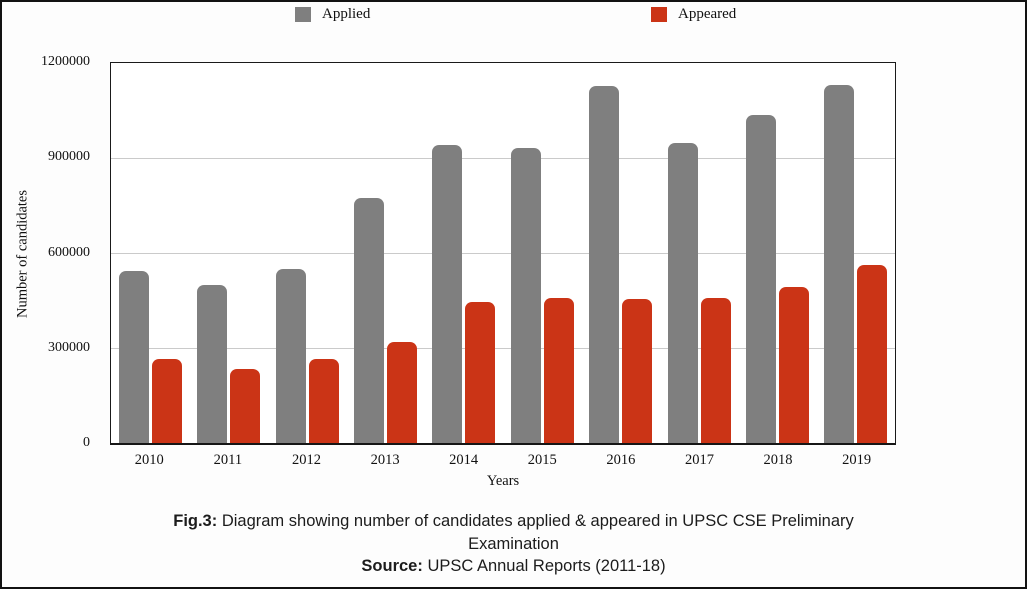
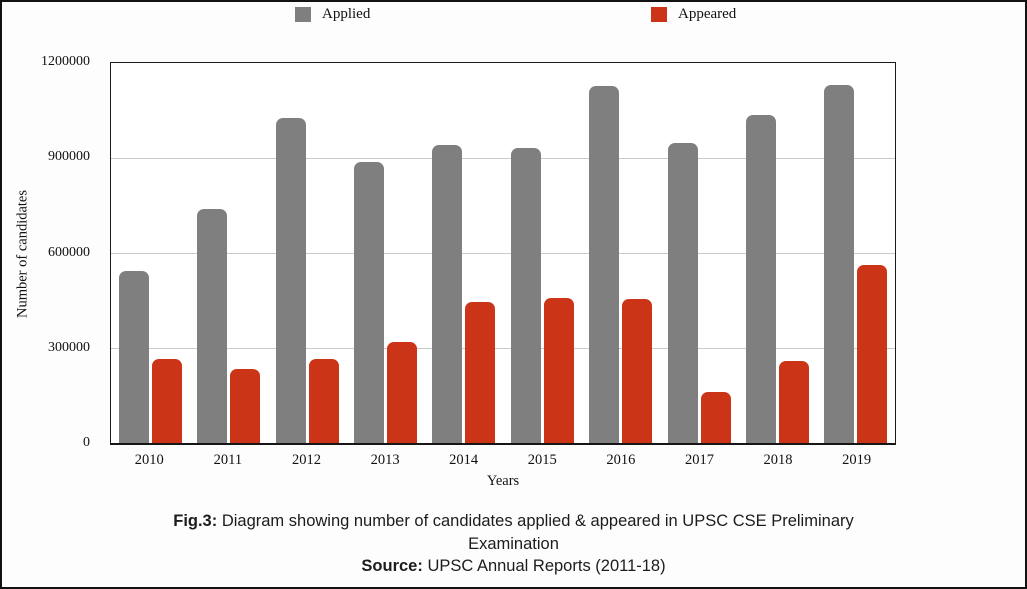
Applied/2011: 500000 -> 740000
Applied/2012: 550000 -> 1030000
Applied/2013: 780000 -> 890000
Appeared/2017: 460000 -> 160000
Appeared/2018: 500000 -> 260000
